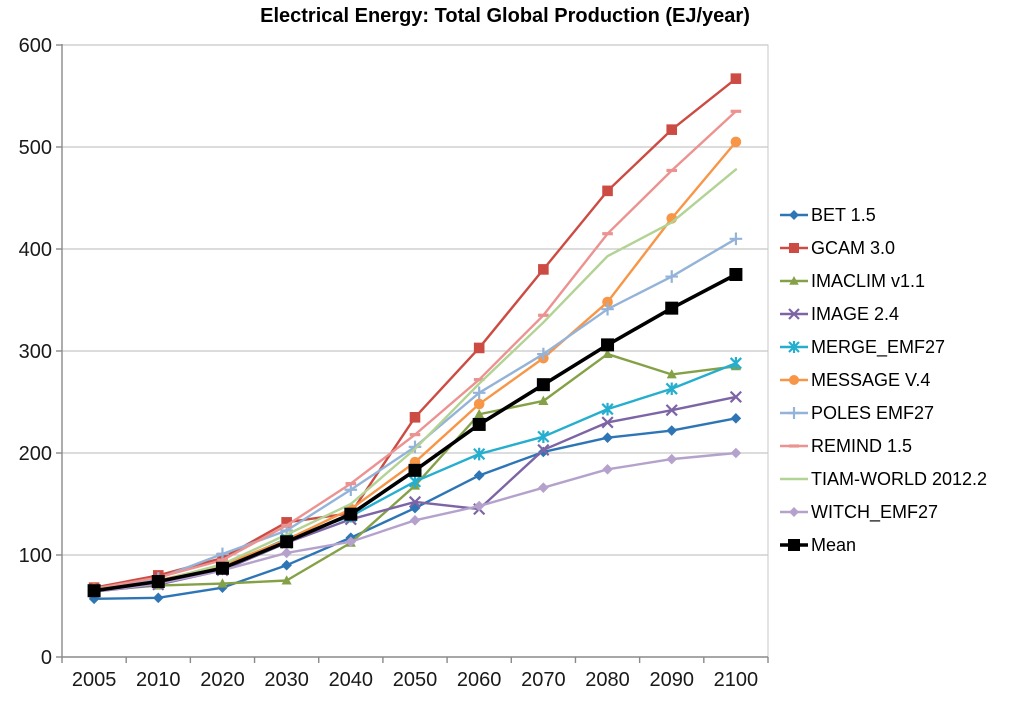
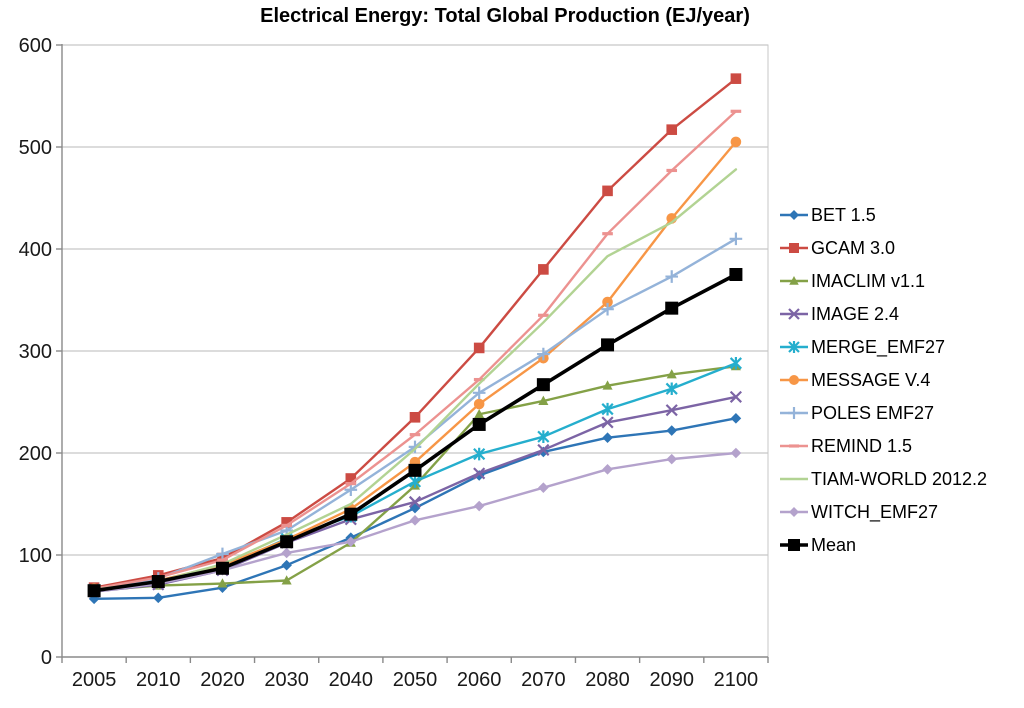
GCAM 3.0/2040: 141 -> 175
IMAGE 2.4/2060: 145 -> 180
IMACLIM v1.1/2080: 297 -> 266
